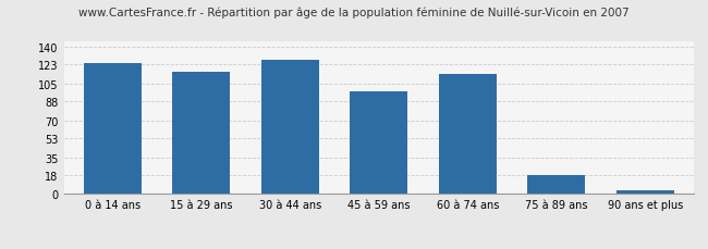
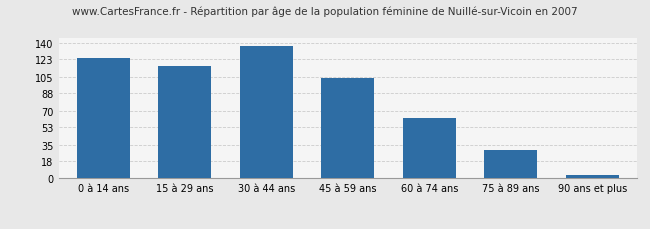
30 à 44 ans: 128 -> 137
45 à 59 ans: 98 -> 104
60 à 74 ans: 114 -> 62
75 à 89 ans: 18 -> 29
